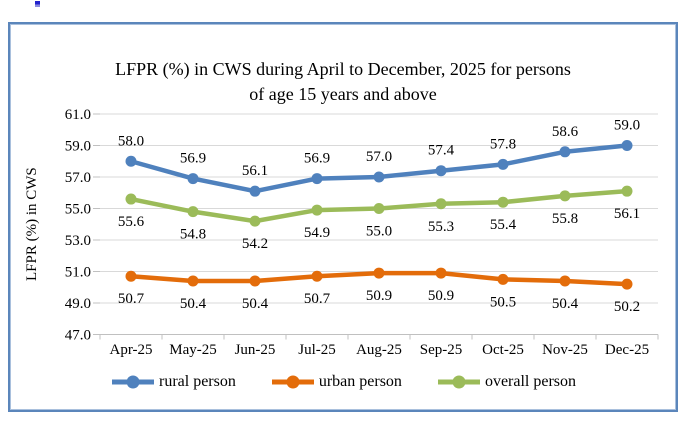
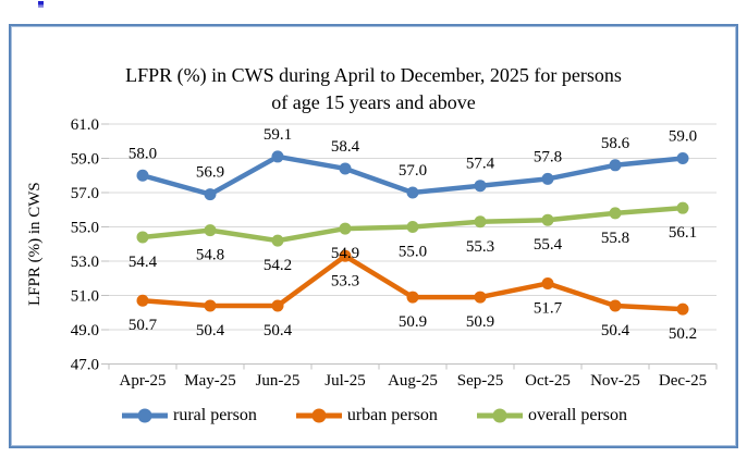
overall person/Apr-25: 55.6 -> 54.4
rural person/Jun-25: 56.1 -> 59.1
rural person/Jul-25: 56.9 -> 58.4
urban person/Jul-25: 50.7 -> 53.3
urban person/Oct-25: 50.5 -> 51.7
